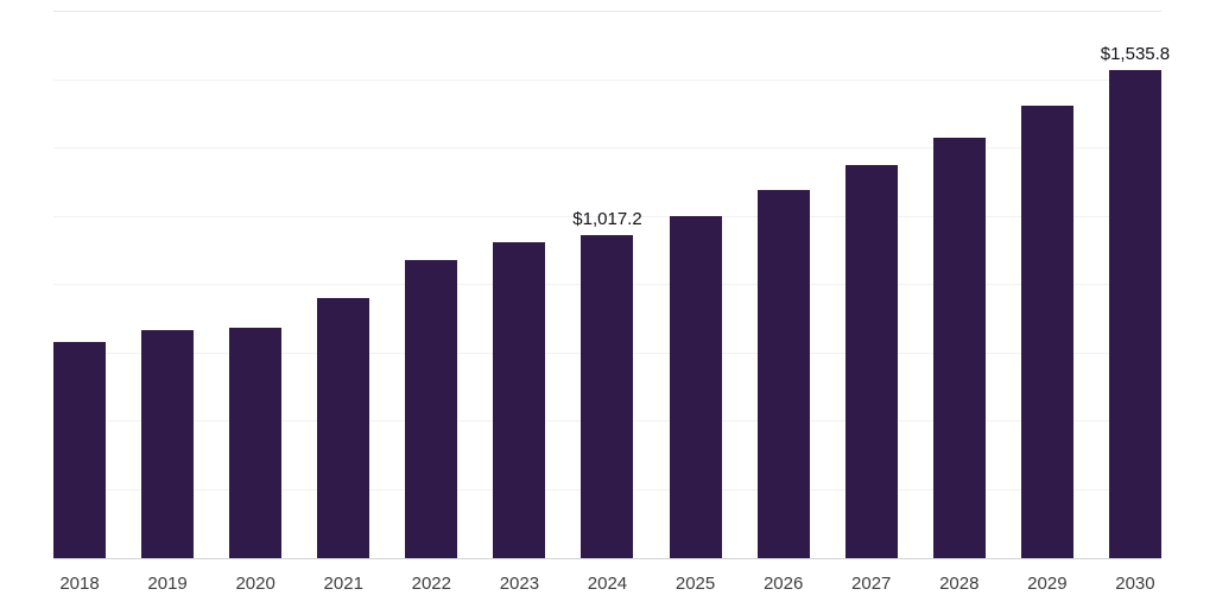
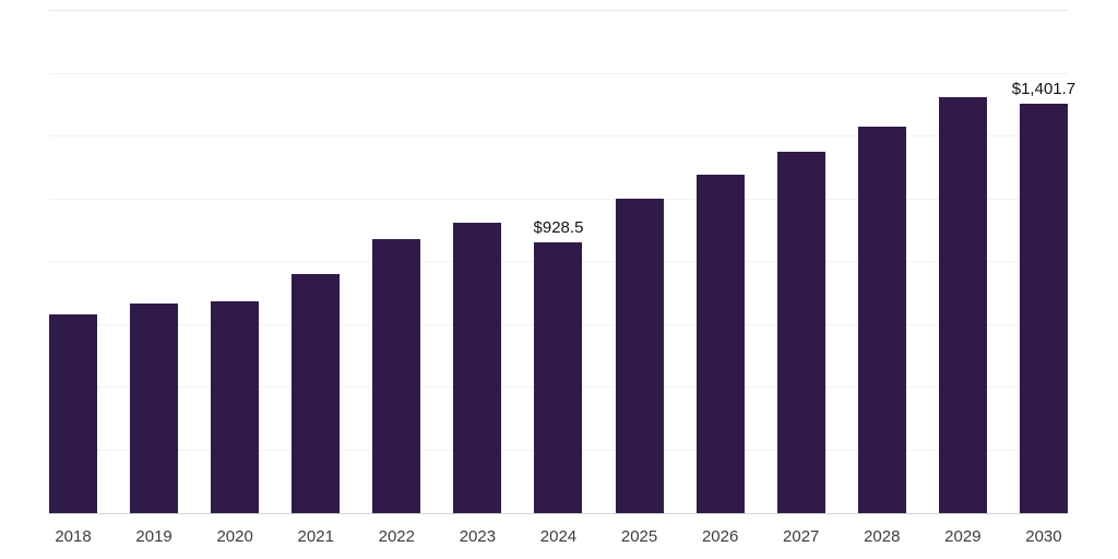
2024: $1,017.2 -> $928.5
2030: $1,535.8 -> $1,401.7
